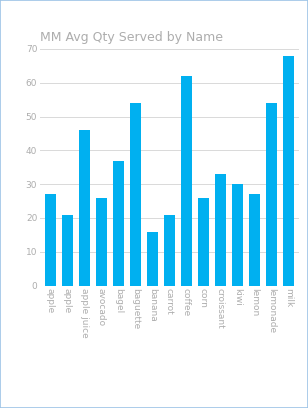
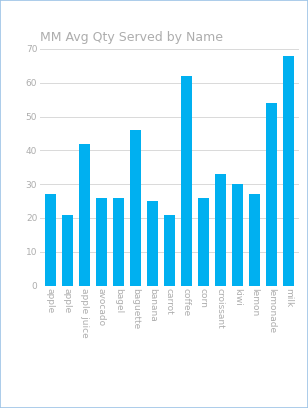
apple juice: 46 -> 42
bagel: 37 -> 26
baguette: 54 -> 46
banana: 16 -> 25
